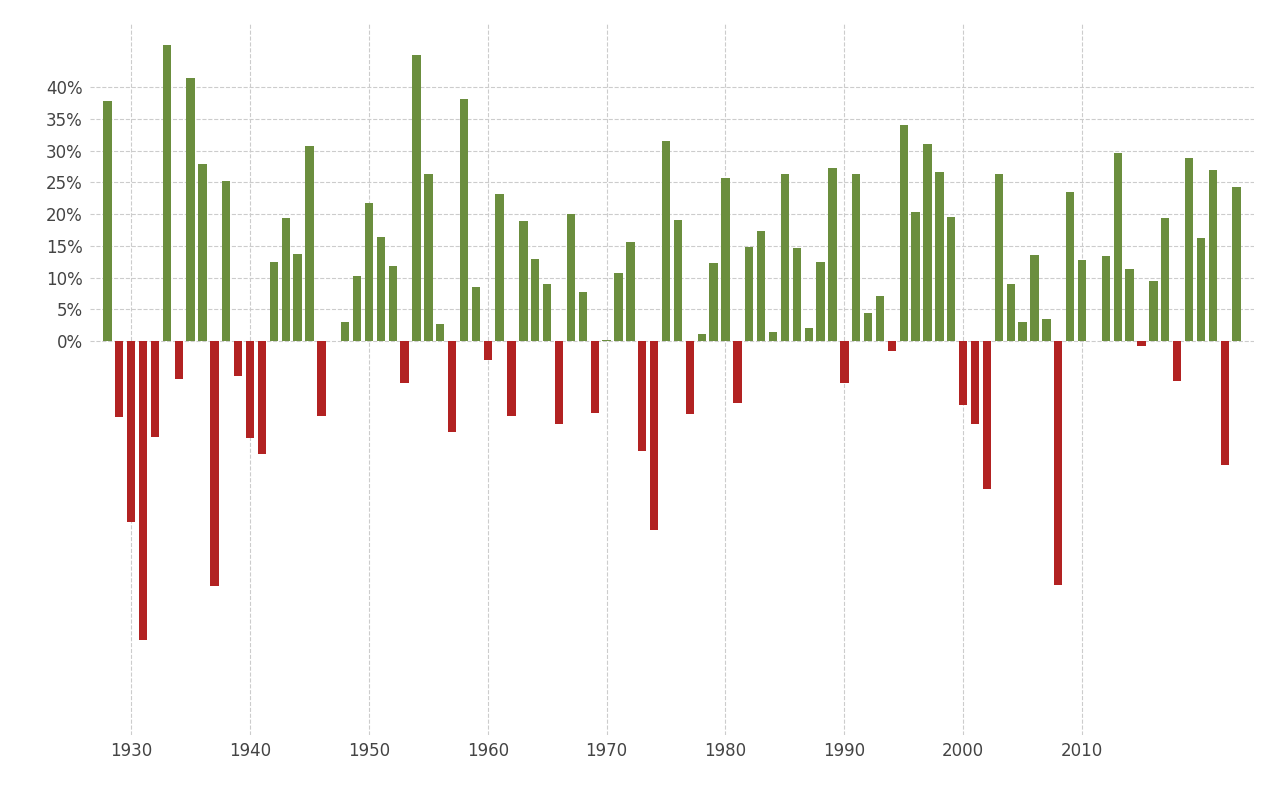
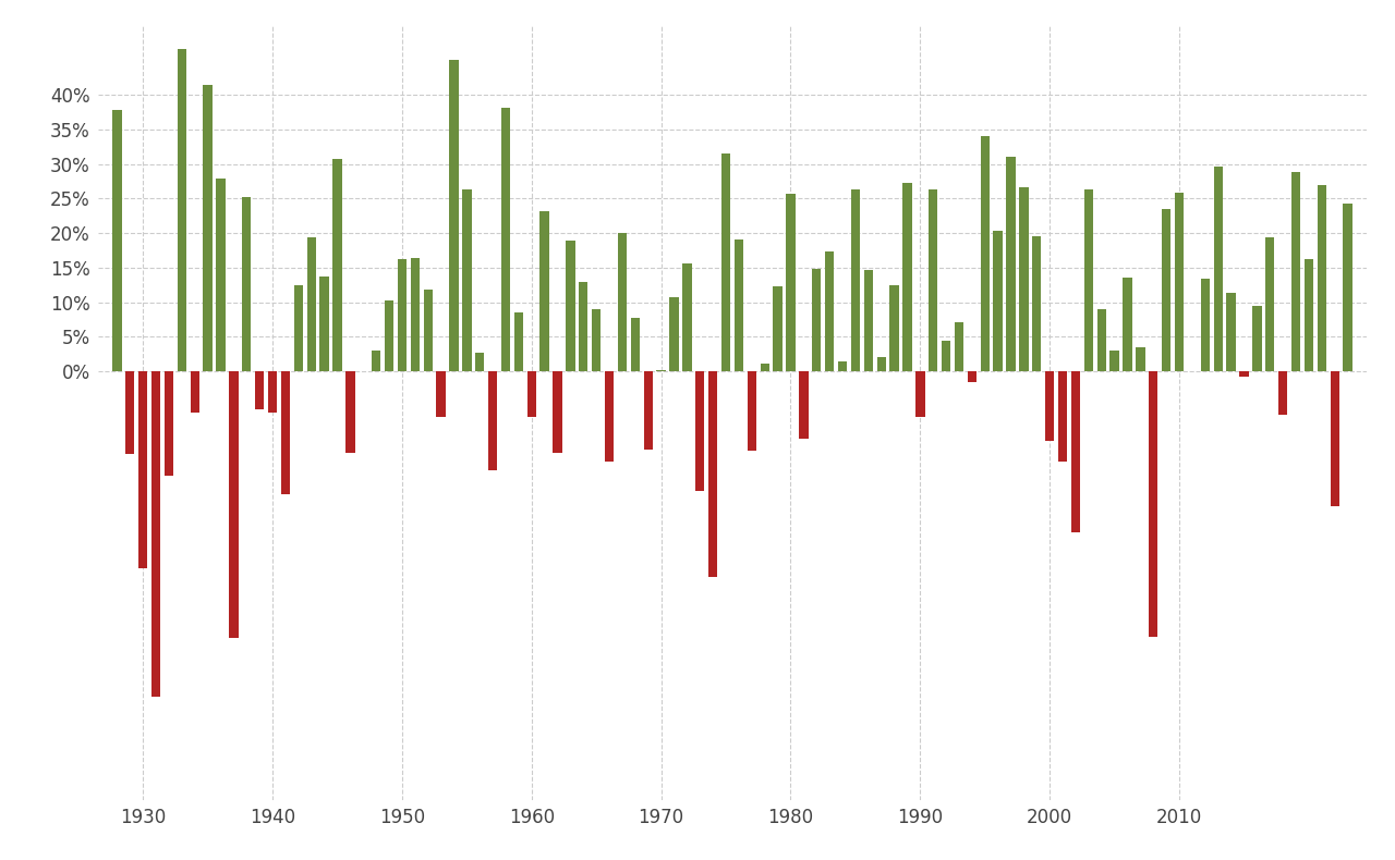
1940: -15.3% -> -6.0%
1950: 21.8% -> 16.2%
1960: -3.0% -> -6.6%
2010: 12.8% -> 25.8%
